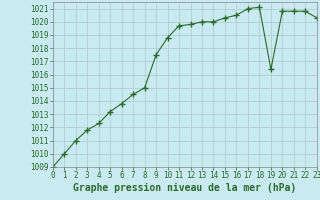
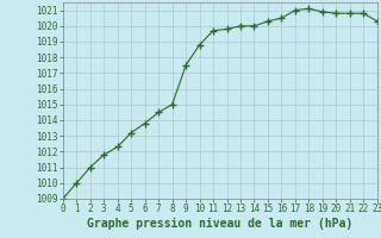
19: 1016.4 -> 1020.9
